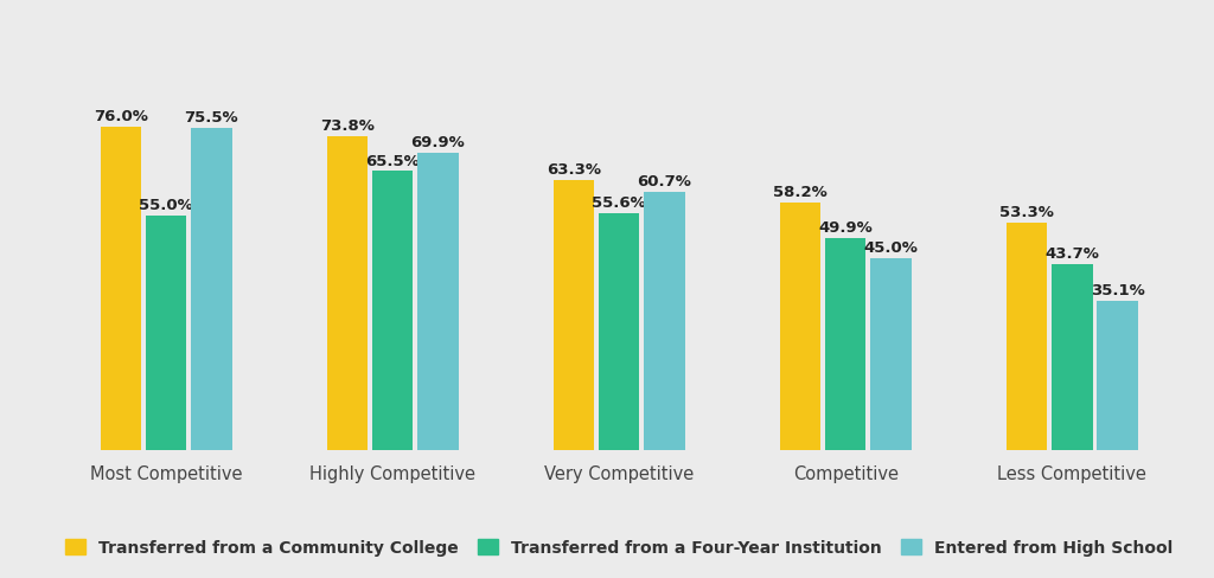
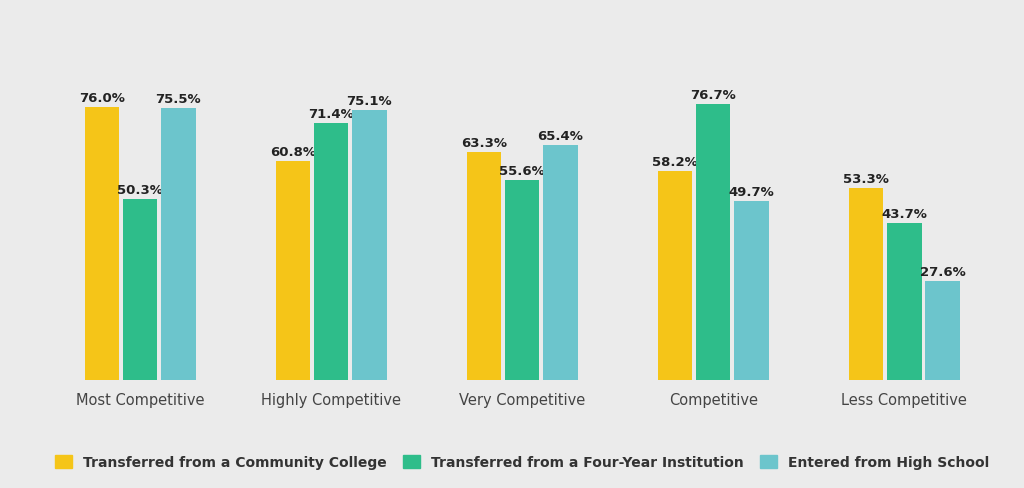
Transferred from a Four-Year Institution/Most Competitive: 55.0% -> 50.3%
Transferred from a Community College/Highly Competitive: 73.8% -> 60.8%
Transferred from a Four-Year Institution/Highly Competitive: 65.5% -> 71.4%
Entered from High School/Highly Competitive: 69.9% -> 75.1%
Entered from High School/Very Competitive: 60.7% -> 65.4%
Transferred from a Four-Year Institution/Competitive: 49.9% -> 76.7%
Entered from High School/Competitive: 45.0% -> 49.7%
Entered from High School/Less Competitive: 35.1% -> 27.6%
